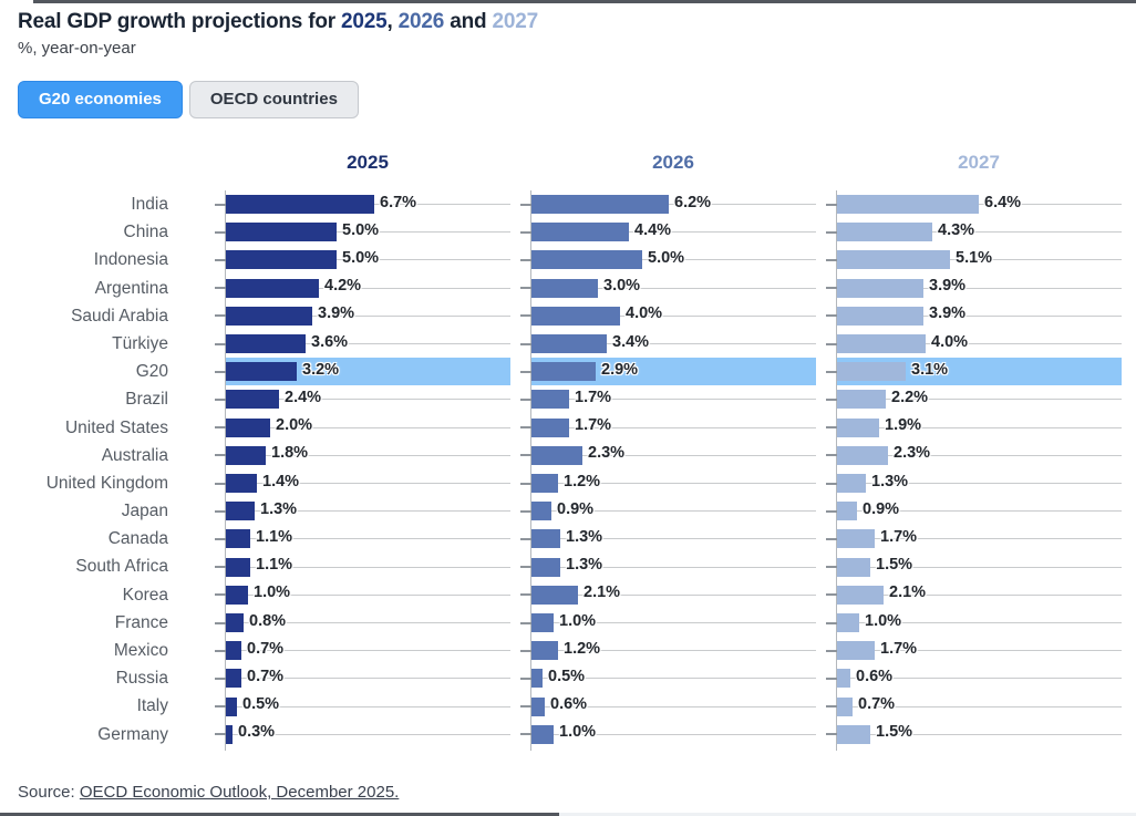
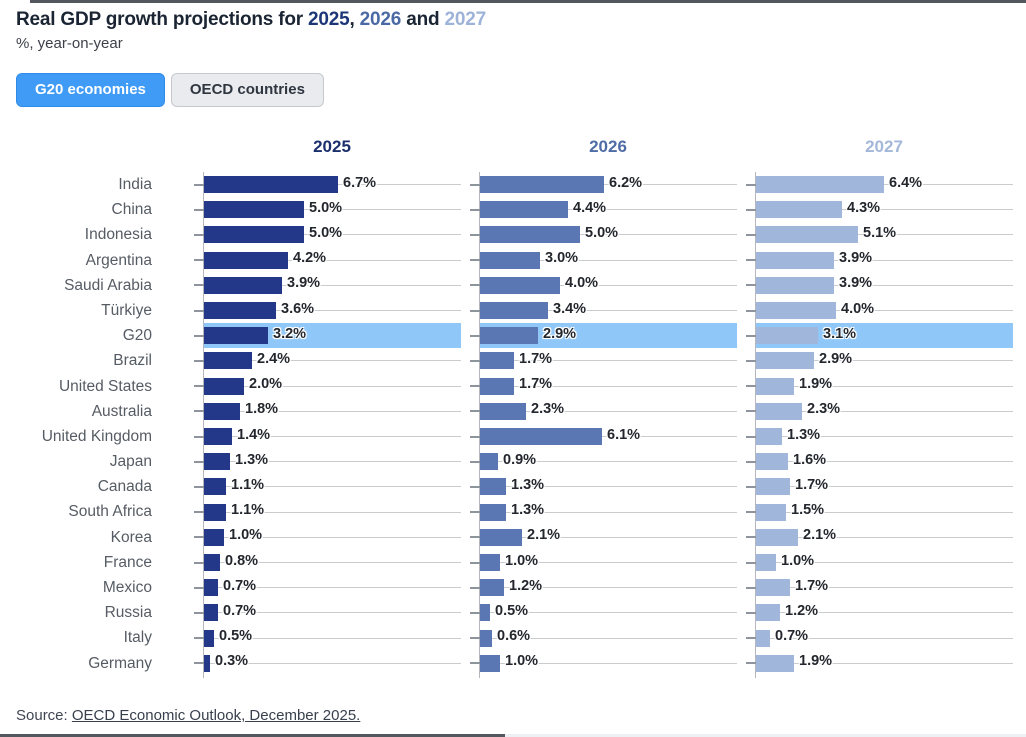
2027/Brazil: 2.2% -> 2.9%
2026/United Kingdom: 1.2% -> 6.1%
2027/Japan: 0.9% -> 1.6%
2027/Russia: 0.6% -> 1.2%
2027/Germany: 1.5% -> 1.9%
